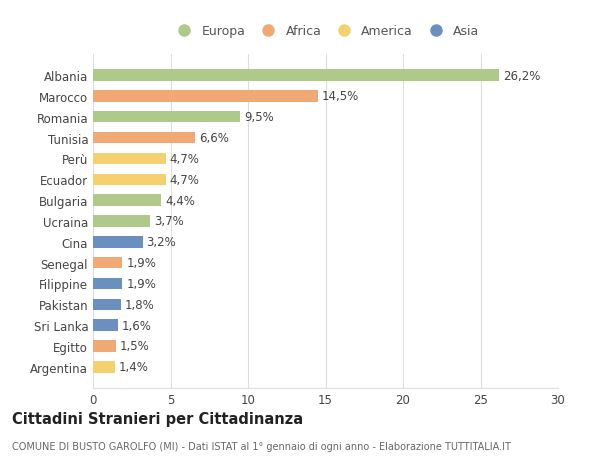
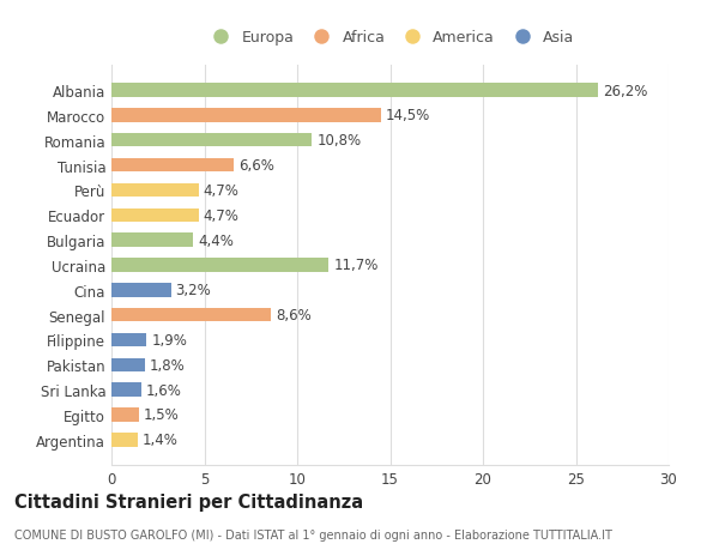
Romania: 9,5% -> 10,8%
Ucraina: 3,7% -> 11,7%
Senegal: 1,9% -> 8,6%
